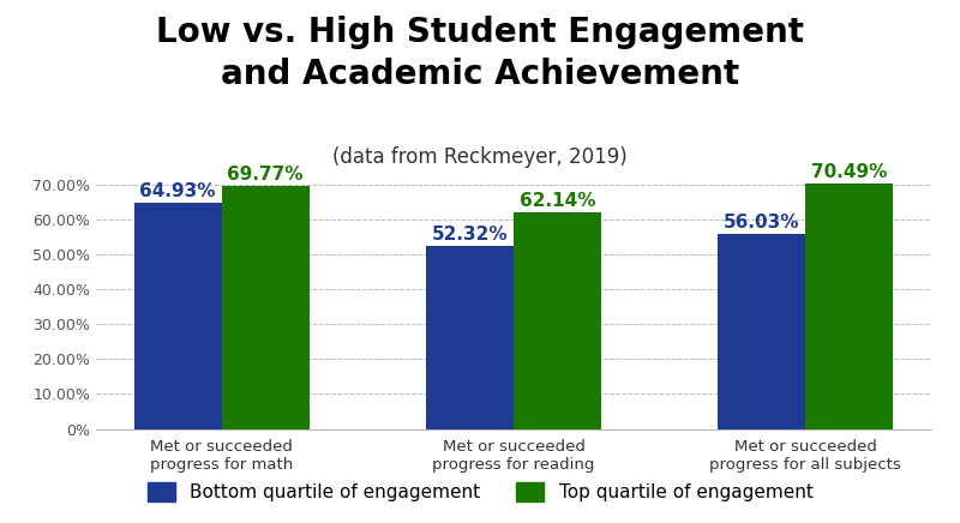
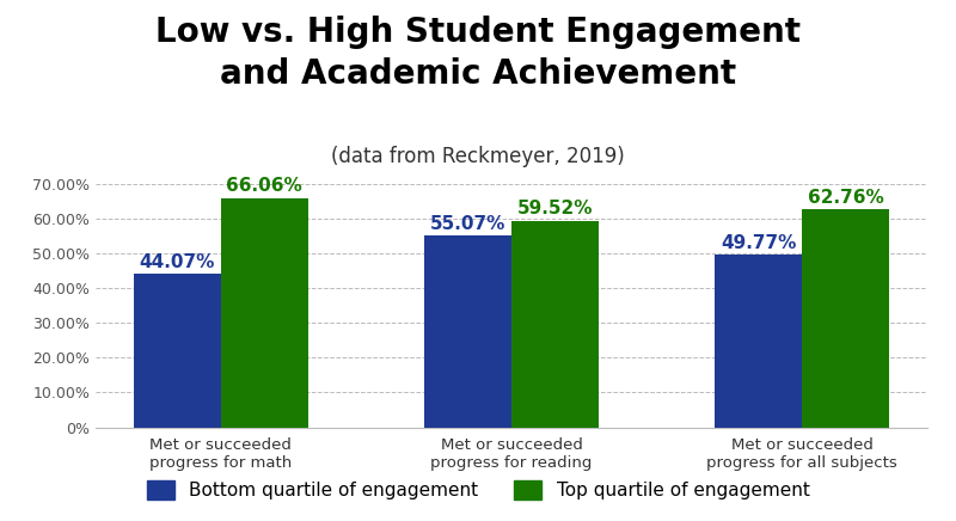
Bottom quartile of engagement/Met or succeeded progress for math: 64.93% -> 44.07%
Top quartile of engagement/Met or succeeded progress for math: 69.77% -> 66.06%
Bottom quartile of engagement/Met or succeeded progress for reading: 52.32% -> 55.07%
Top quartile of engagement/Met or succeeded progress for reading: 62.14% -> 59.52%
Bottom quartile of engagement/Met or succeeded progress for all subjects: 56.03% -> 49.77%
Top quartile of engagement/Met or succeeded progress for all subjects: 70.49% -> 62.76%
